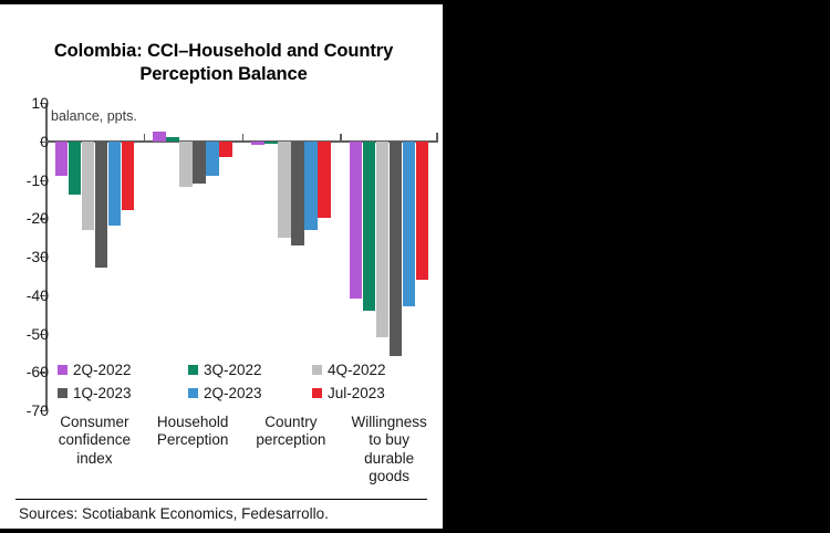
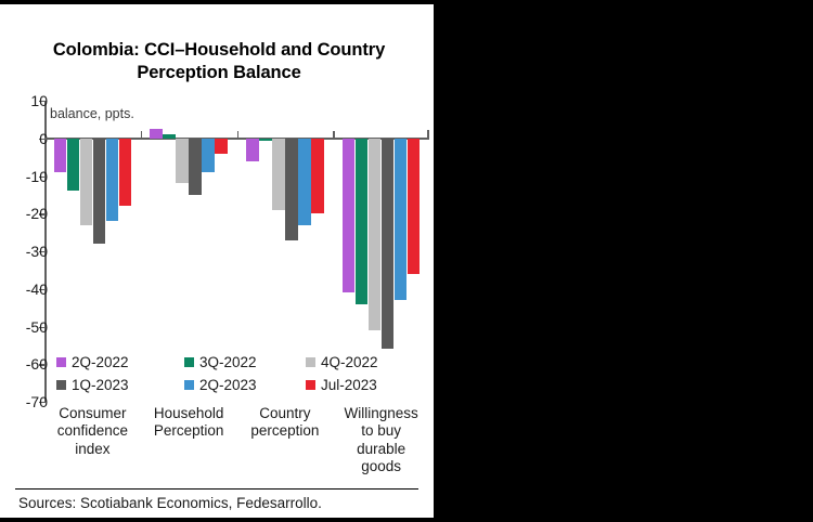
1Q-2023/Consumer confidence index: -33 -> -28
1Q-2023/Household Perception: -11 -> -15
2Q-2022/Country perception: -1 -> -6
4Q-2022/Country perception: -25 -> -19
